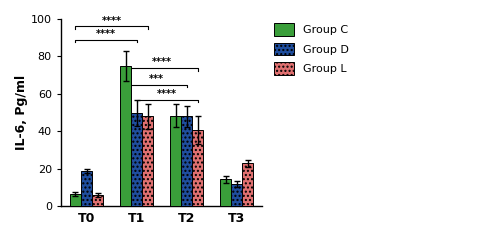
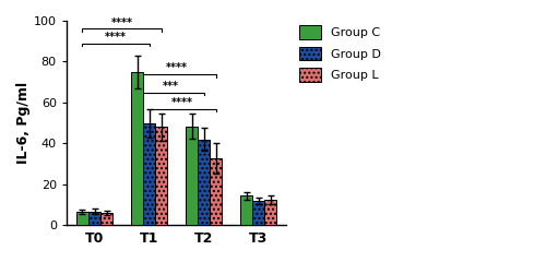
Group D/T0: 19 -> 7
Group D/T2: 48 -> 42
Group L/T2: 41 -> 33
Group L/T3: 23 -> 12
